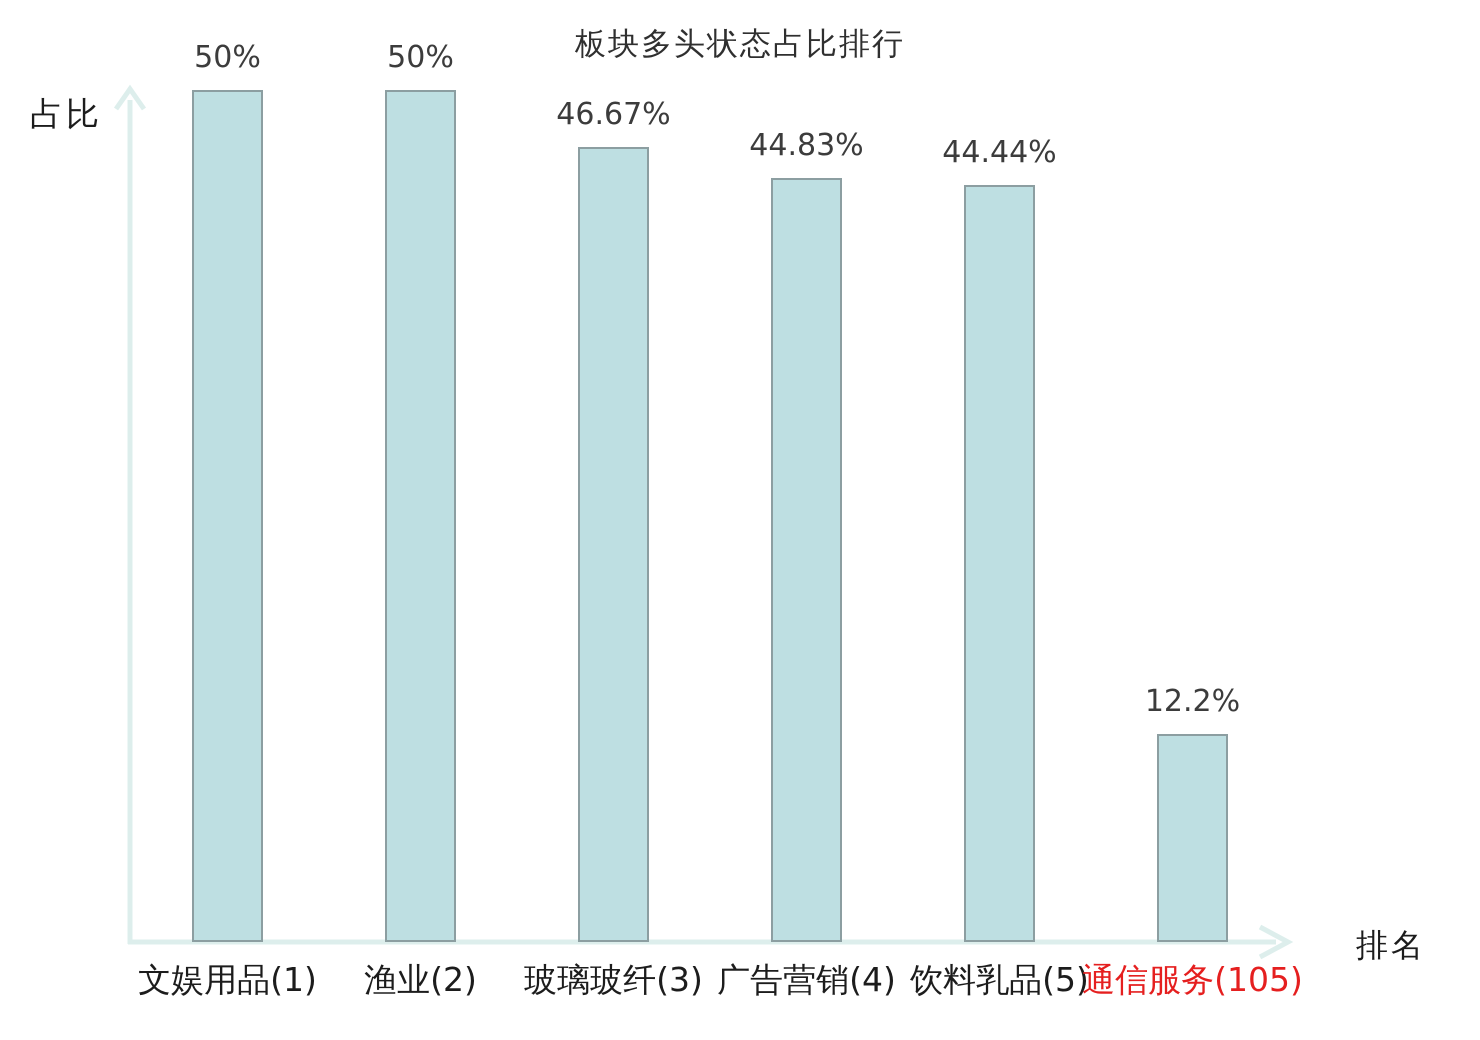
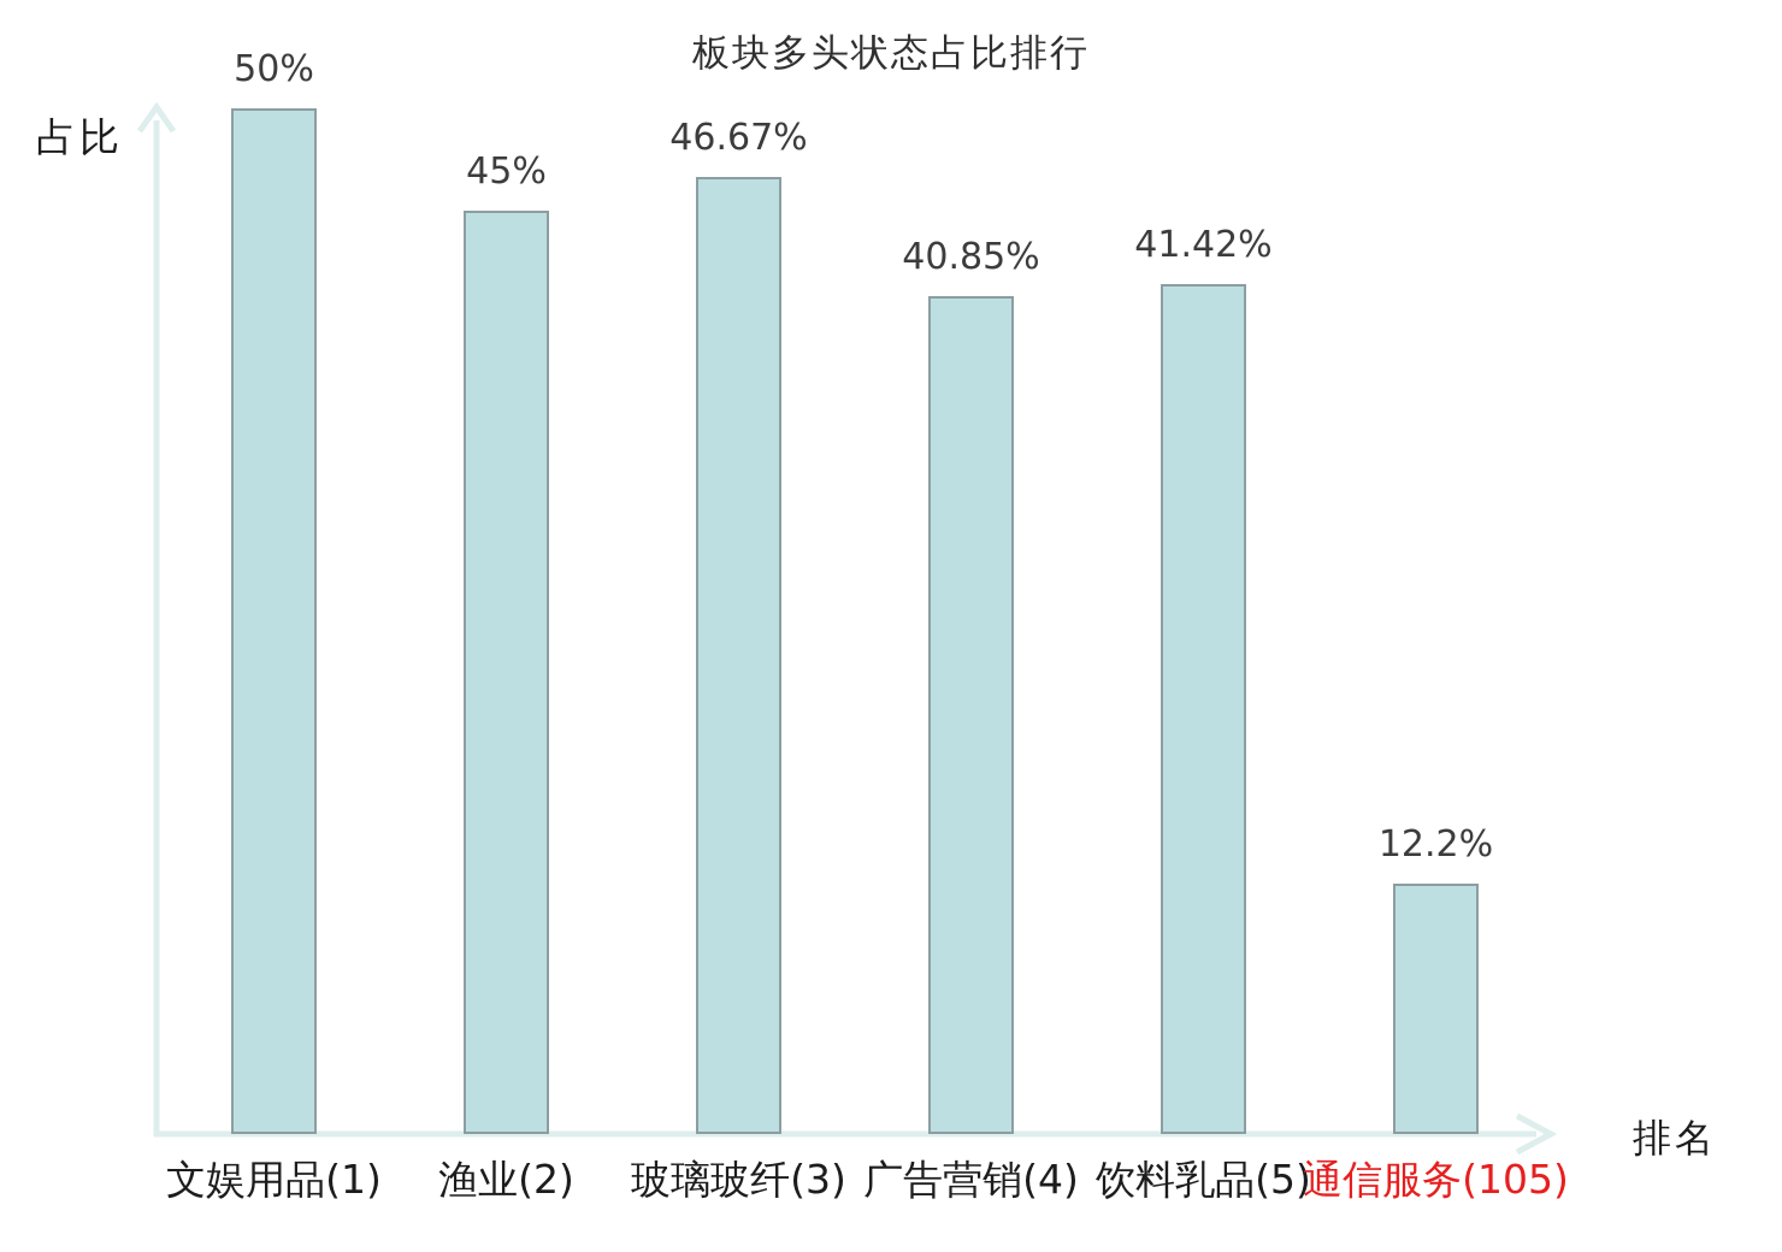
渔业(2): 50% -> 45%
广告营销(4): 44.83% -> 40.85%
饮料乳品(5): 44.44% -> 41.42%
